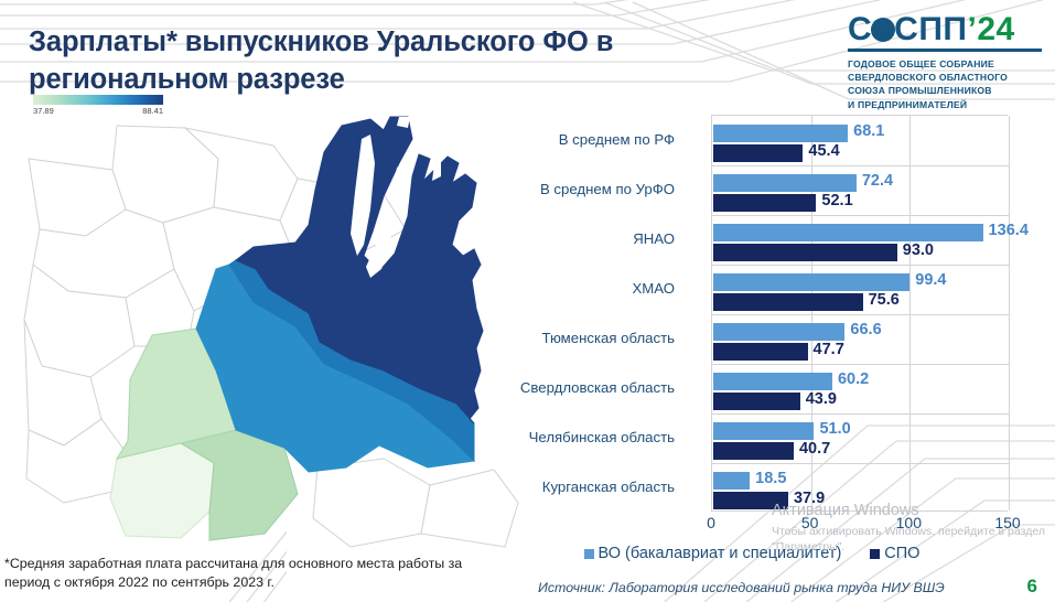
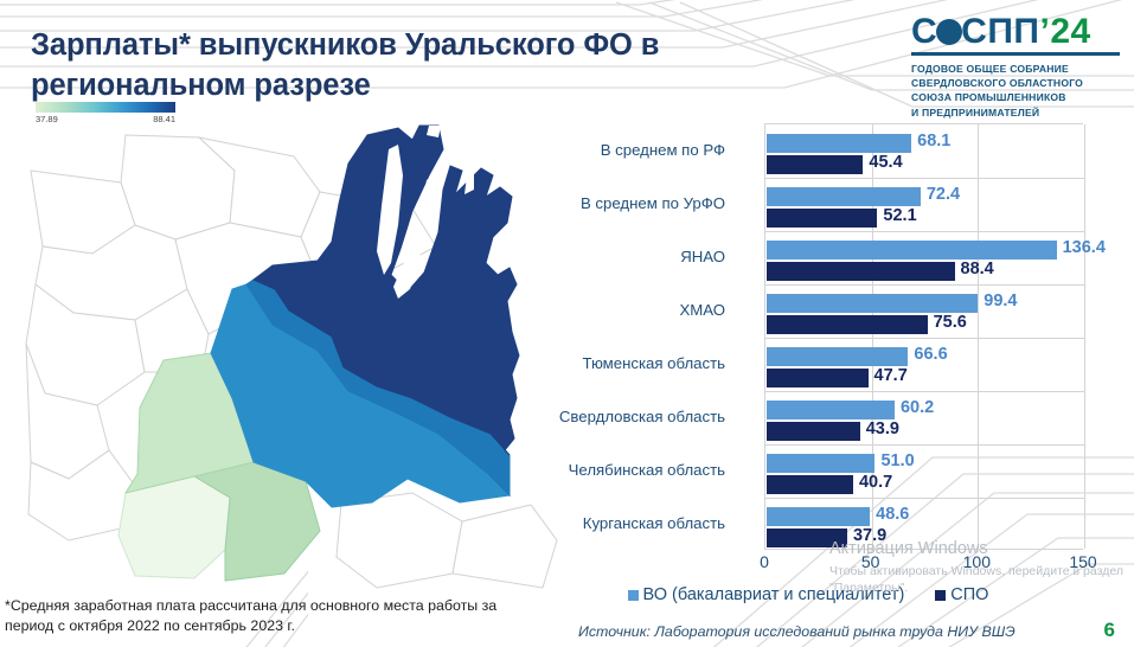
СПО/ЯНАО: 93.0 -> 88.4
ВО (бакалавриат и специалитет)/Курганская область: 18.5 -> 48.6
